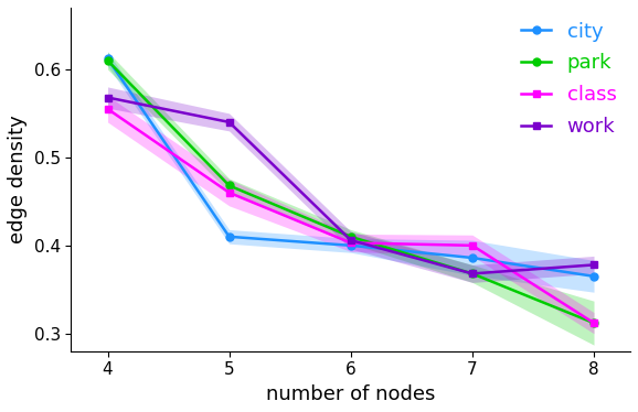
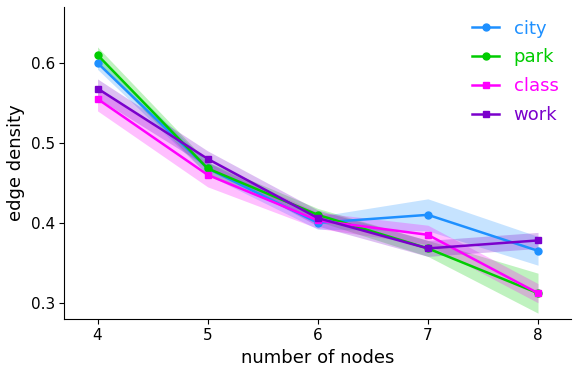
city/4: 0.612 -> 0.600
city/5: 0.410 -> 0.468
work/5: 0.540 -> 0.480
city/7: 0.386 -> 0.410
class/7: 0.400 -> 0.385
